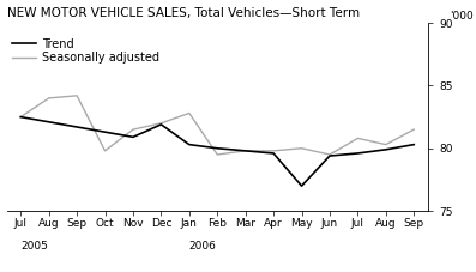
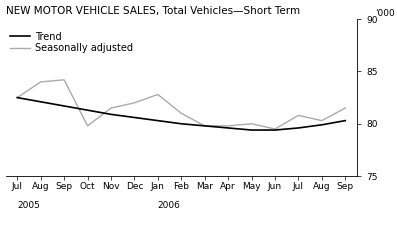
Trend/Dec: 81.9 -> 80.6
Seasonally adjusted/Feb: 79.5 -> 81.0
Trend/May: 77.0 -> 79.4
